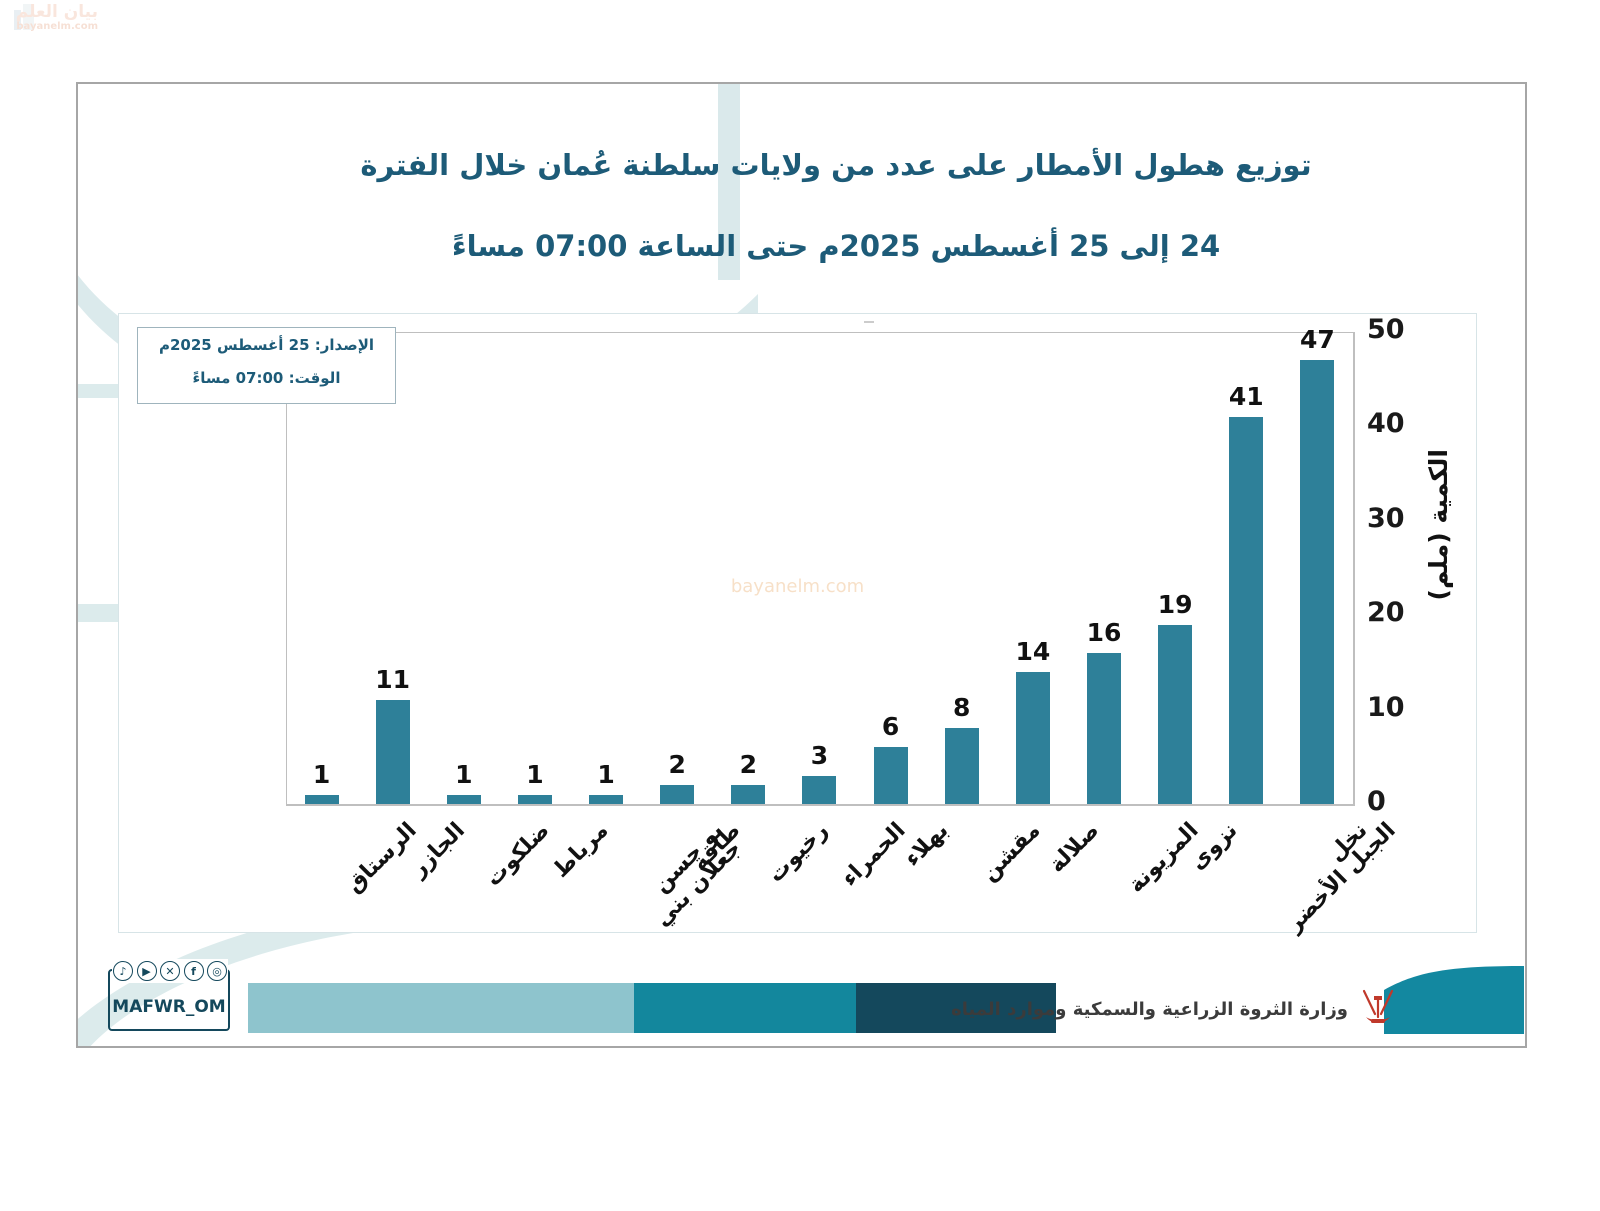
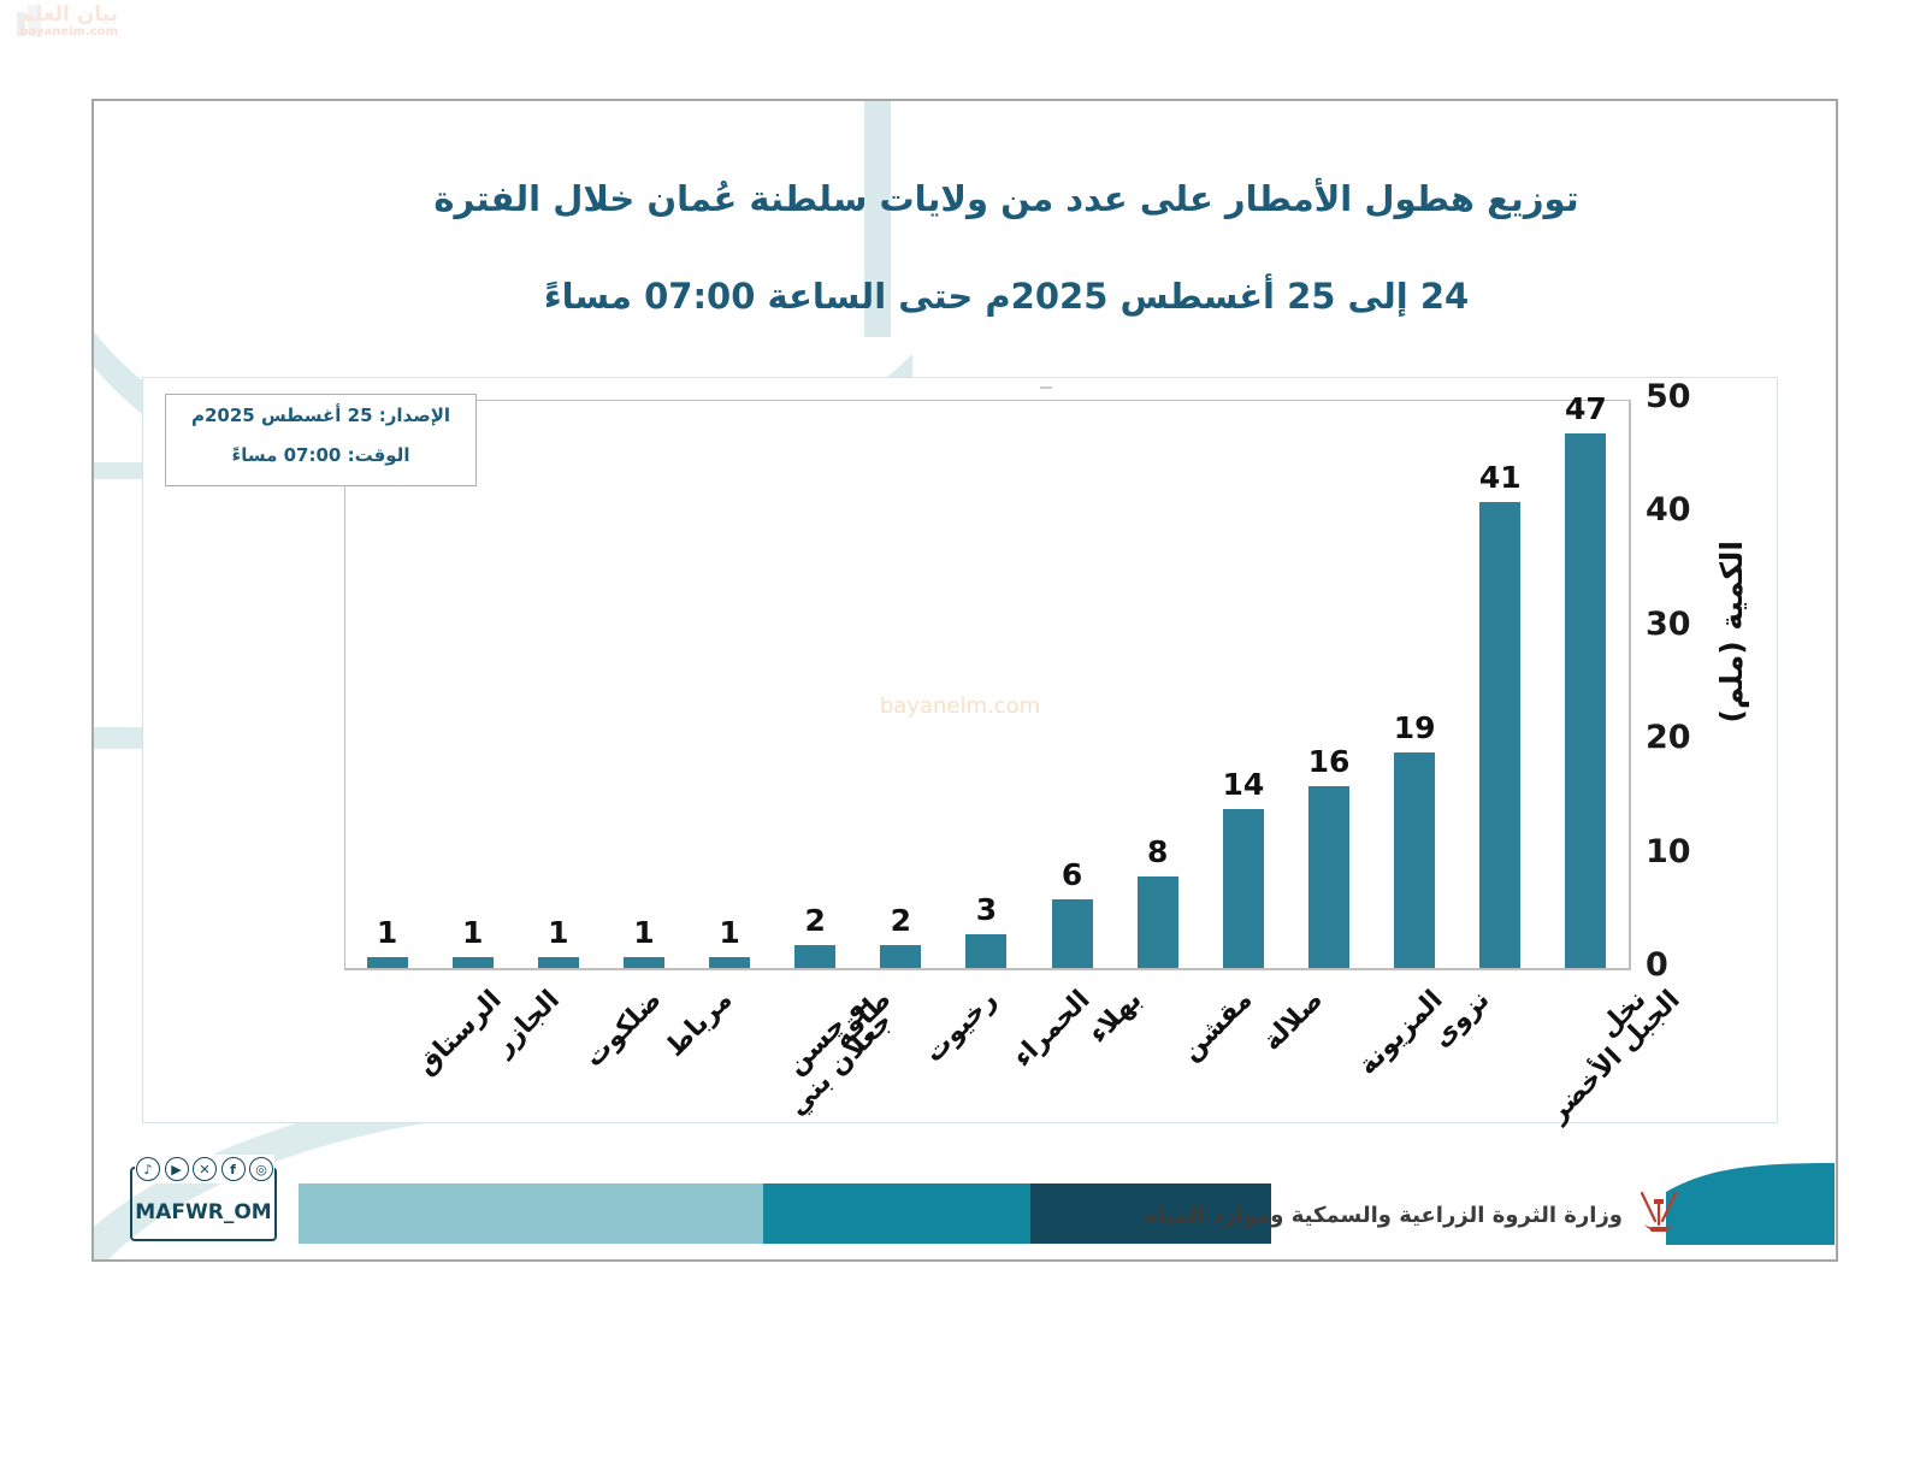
الجازر: 11 -> 1
